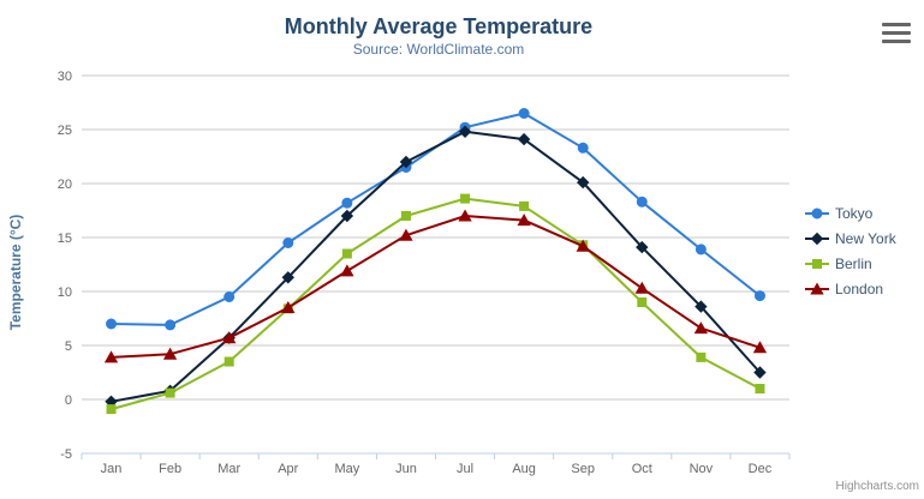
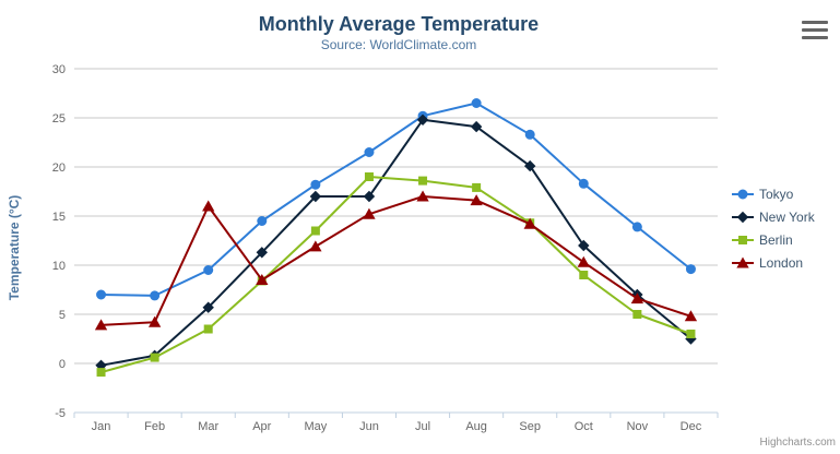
London/Mar: 6 -> 16
New York/Jun: 22 -> 17
Berlin/Jun: 17 -> 19
New York/Oct: 14 -> 12
New York/Nov: 9 -> 7
Berlin/Nov: 4 -> 5
Berlin/Dec: 1 -> 3
